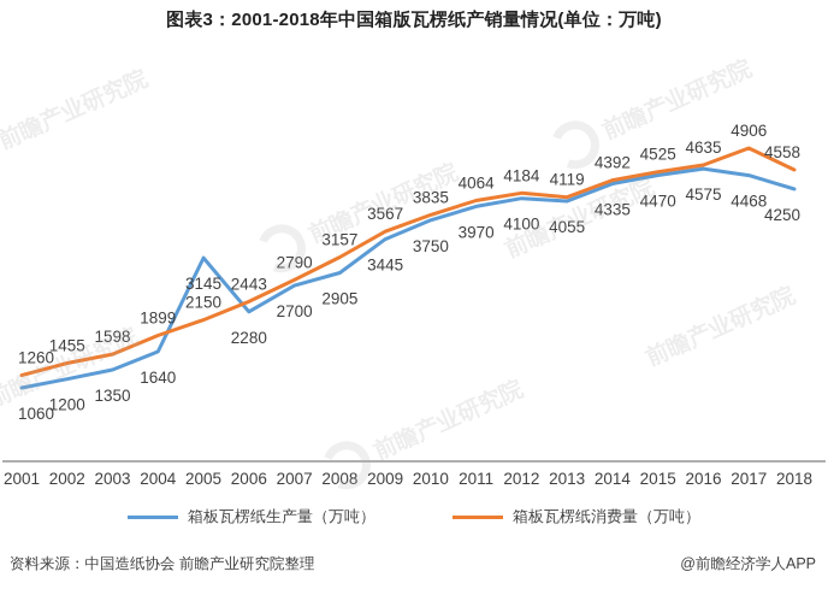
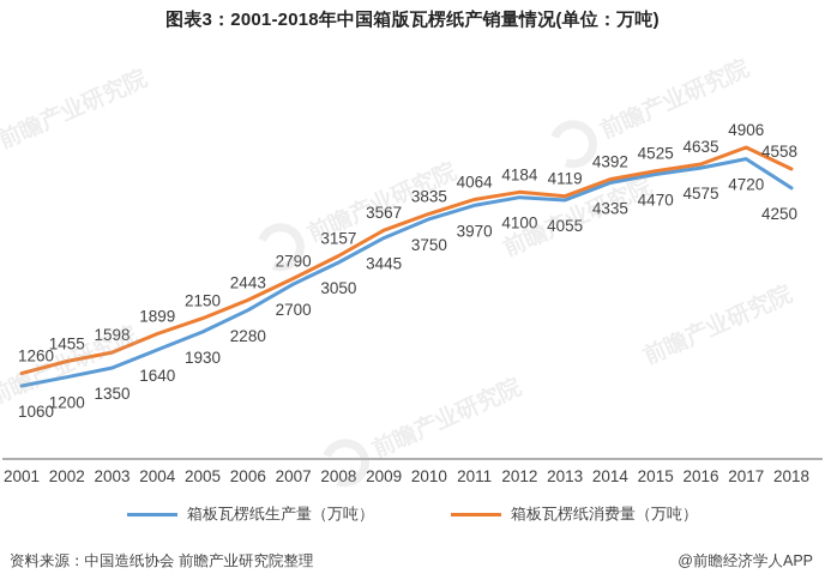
箱板瓦楞纸生产量（万吨）/2005: 3145 -> 1930
箱板瓦楞纸生产量（万吨）/2008: 2905 -> 3050
箱板瓦楞纸生产量（万吨）/2017: 4468 -> 4720
